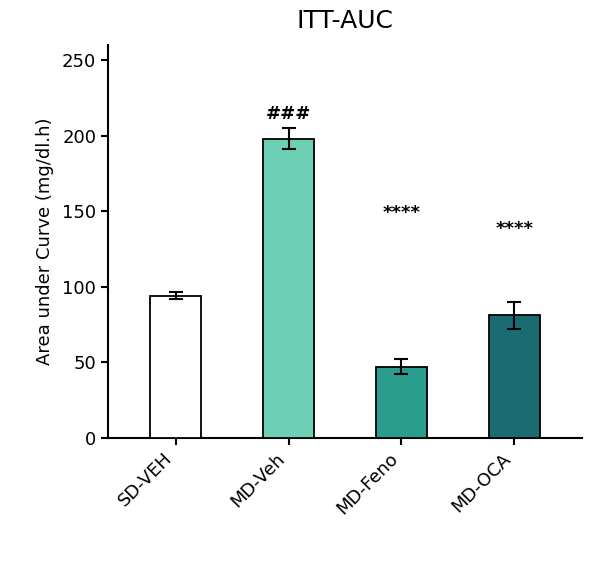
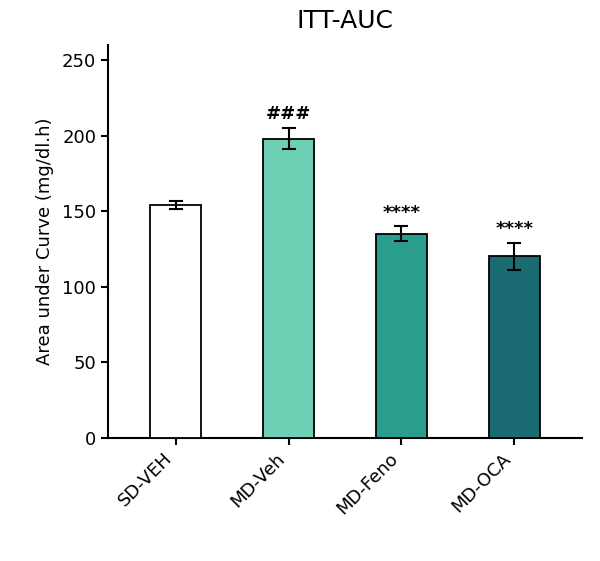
SD-VEH: 94 -> 154
MD-Feno: 47 -> 135
MD-OCA: 81 -> 120
